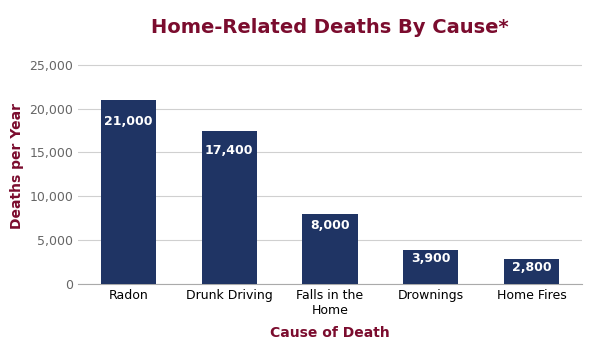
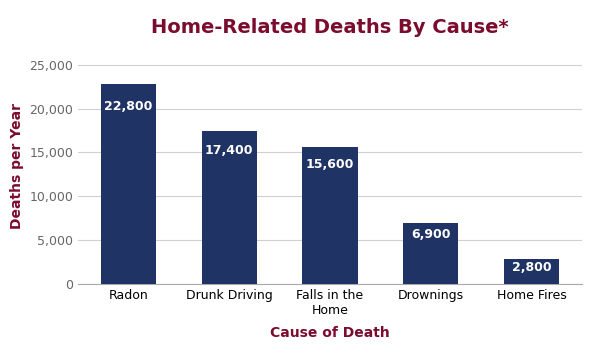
Radon: 21,000 -> 22,800
Falls in the Home: 8,000 -> 15,600
Drownings: 3,900 -> 6,900
